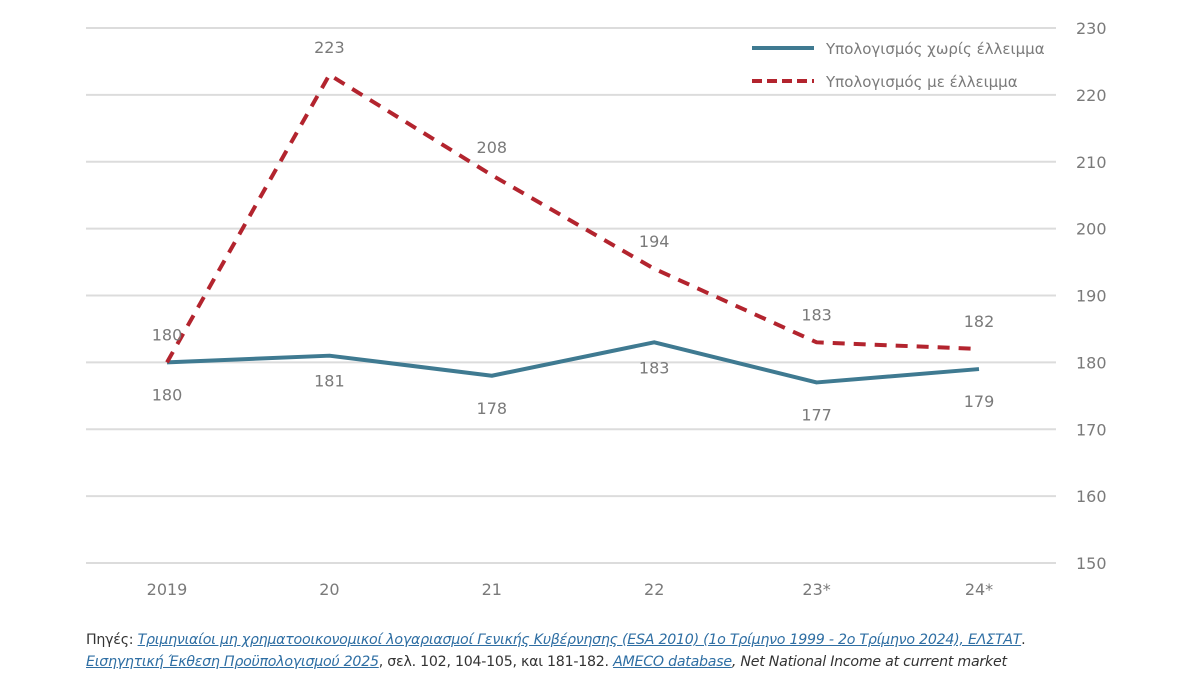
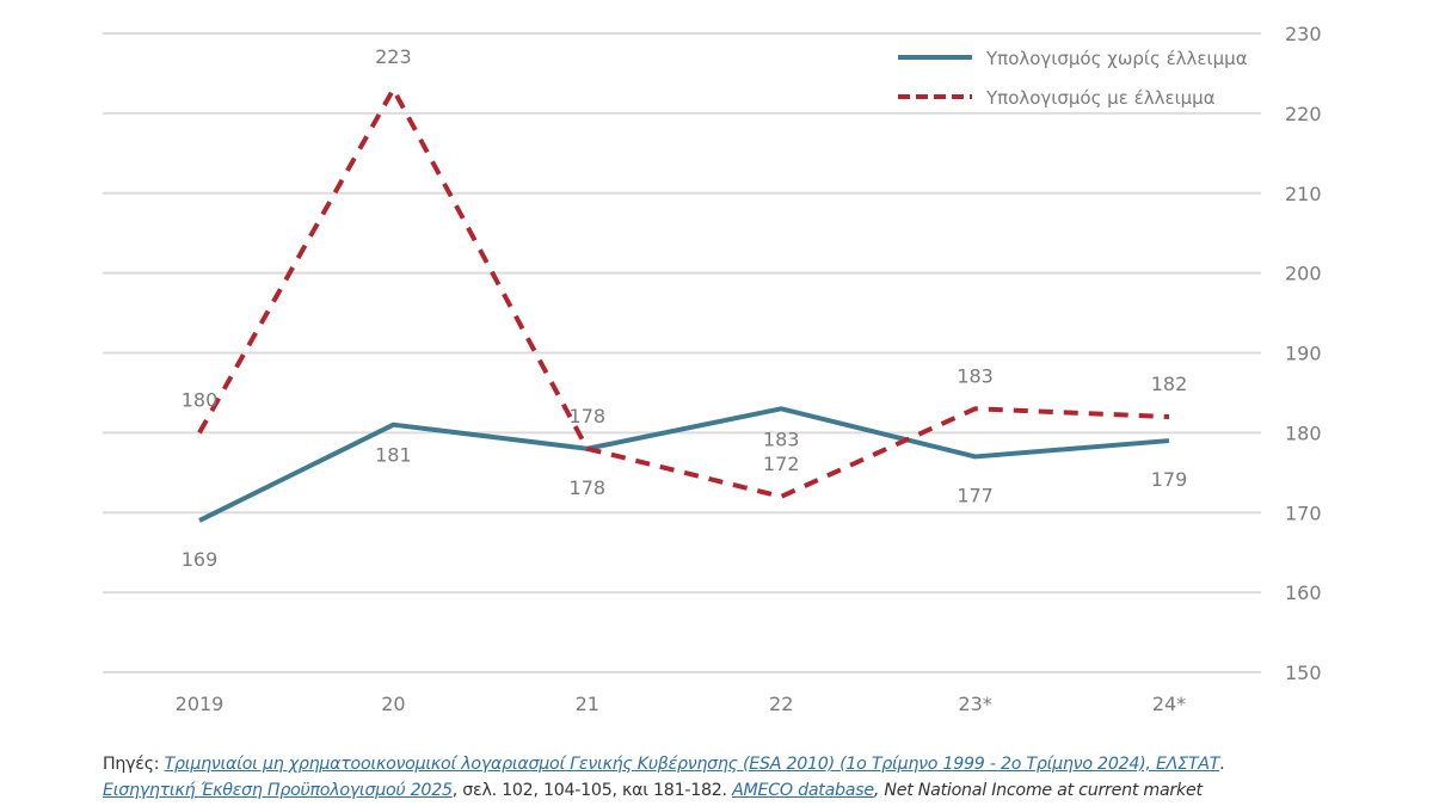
Υπολογισμός χωρίς έλλειμμα/2019: 180 -> 169
Υπολογισμός με έλλειμμα/21: 208 -> 178
Υπολογισμός με έλλειμμα/22: 194 -> 172
